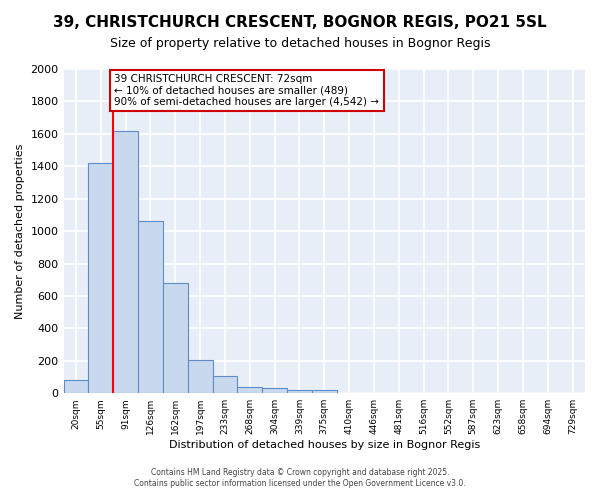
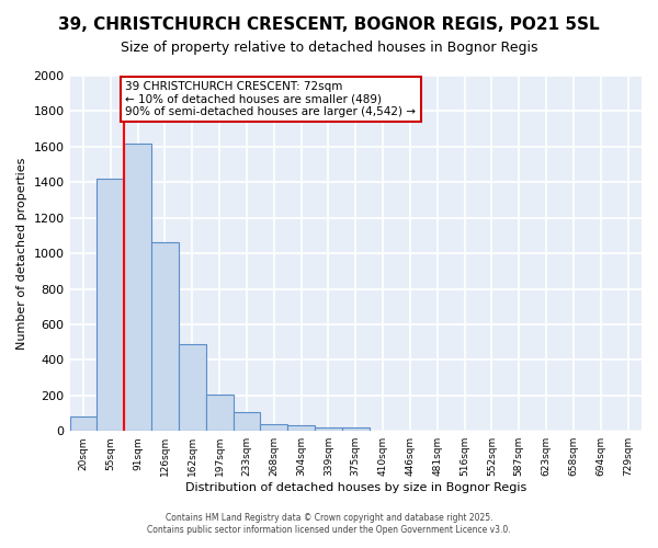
162sqm: 680 -> 490
